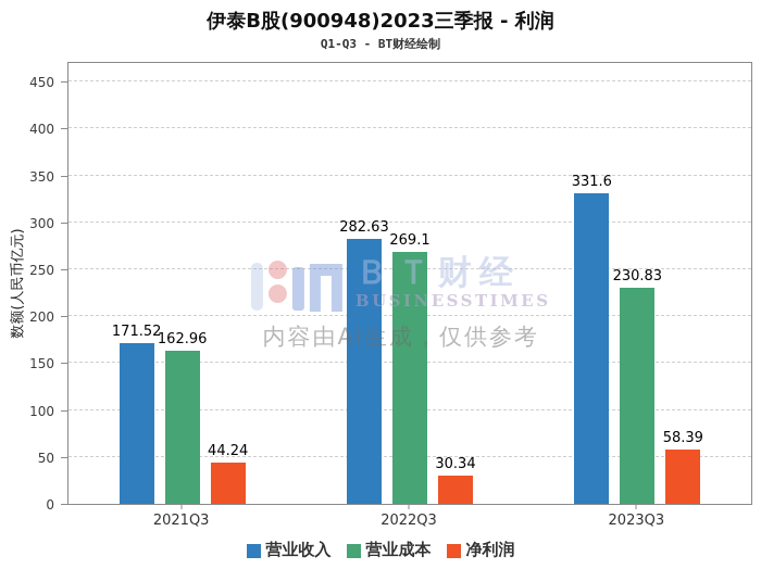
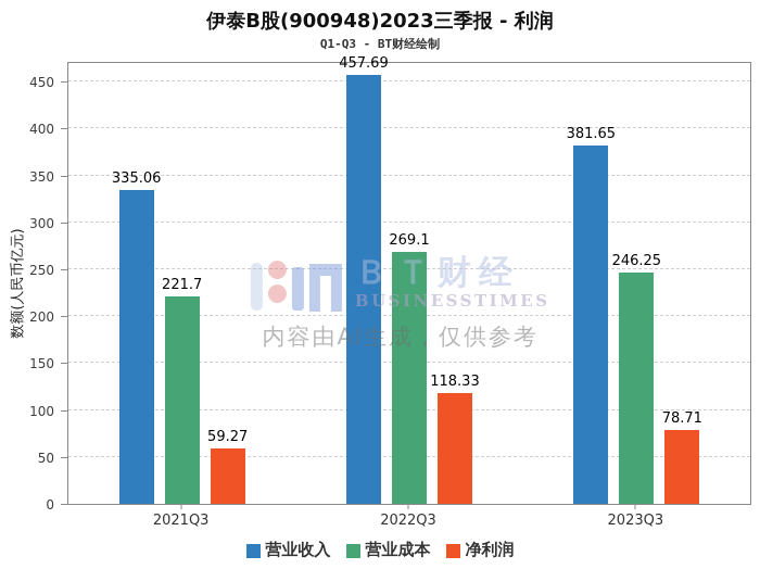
营业收入/2021Q3: 171.52 -> 335.06
营业成本/2021Q3: 162.96 -> 221.7
净利润/2021Q3: 44.24 -> 59.27
营业收入/2022Q3: 282.63 -> 457.69
净利润/2022Q3: 30.34 -> 118.33
营业收入/2023Q3: 331.6 -> 381.65
营业成本/2023Q3: 230.83 -> 246.25
净利润/2023Q3: 58.39 -> 78.71
